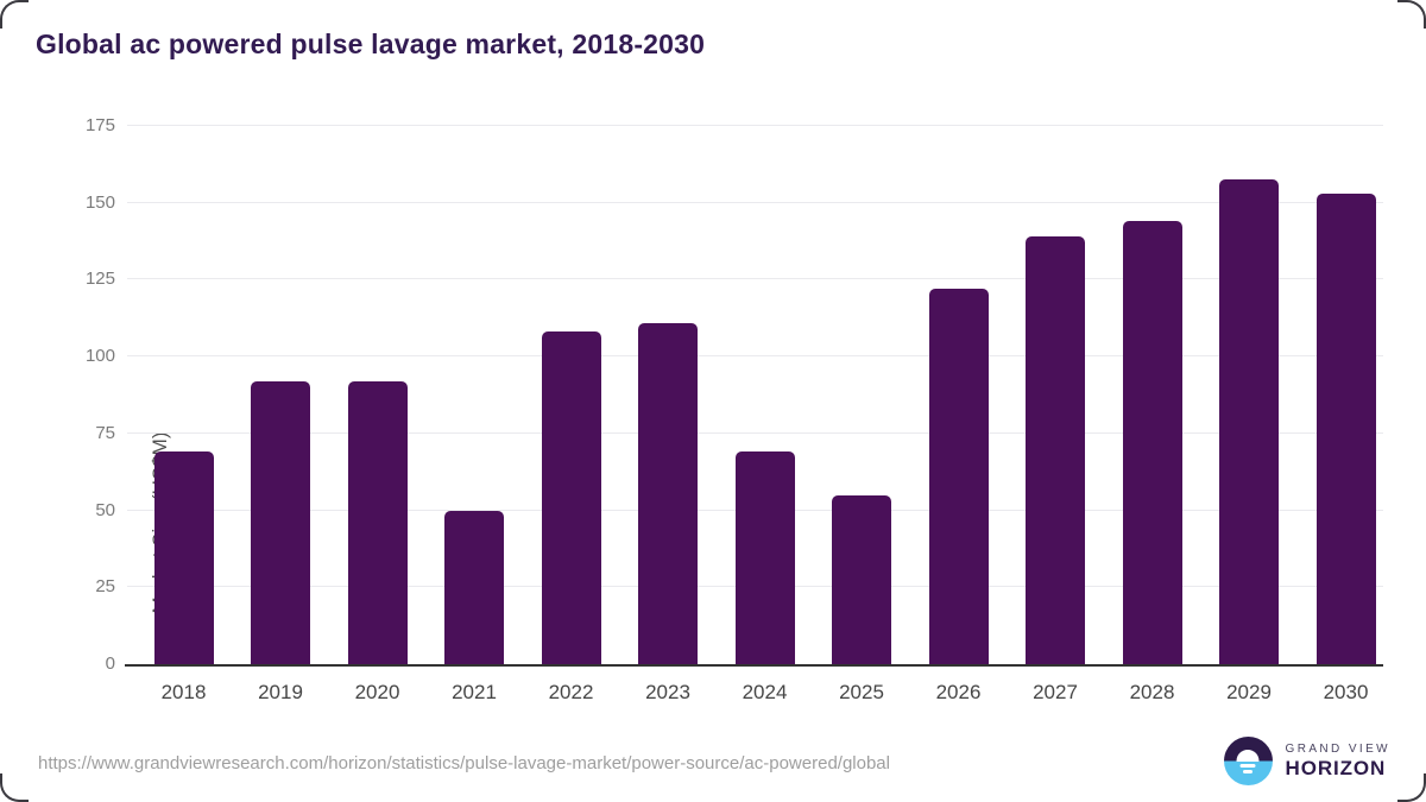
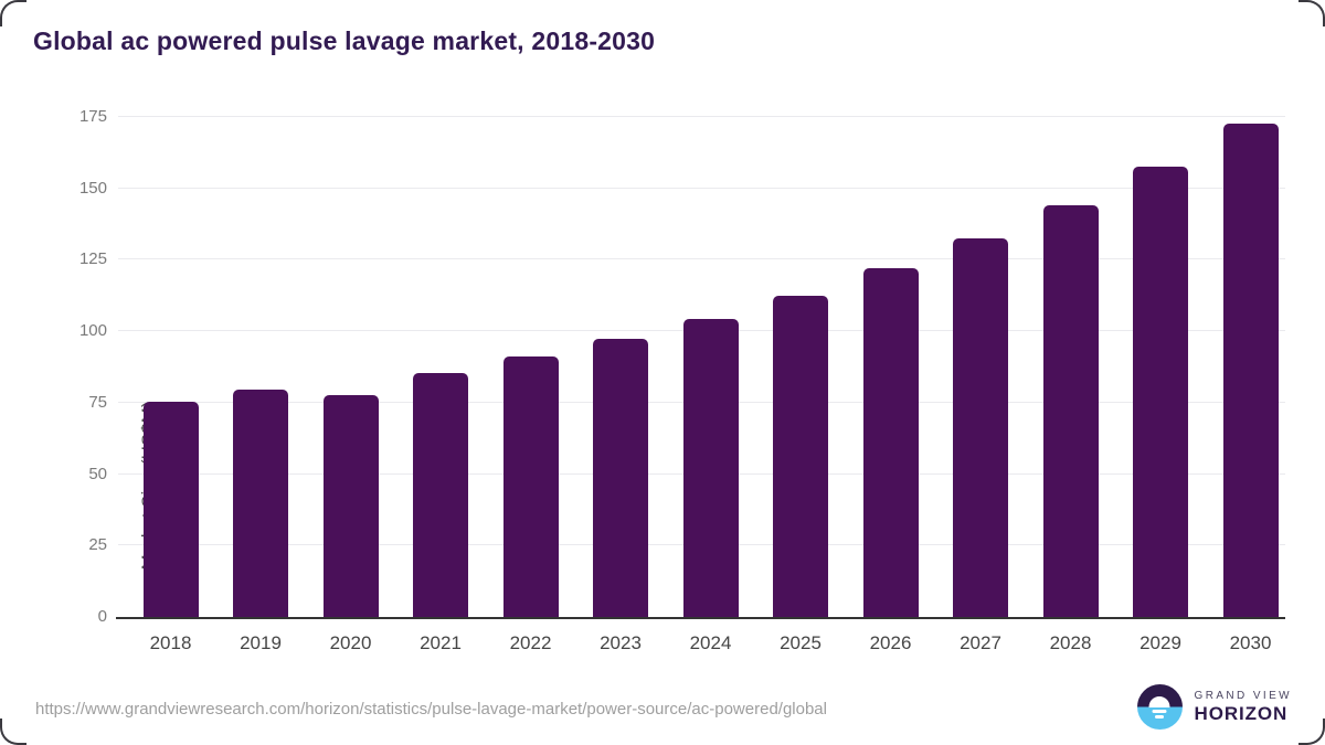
2018: 69 -> 75
2019: 92 -> 80
2020: 92 -> 78
2021: 50 -> 85
2022: 108 -> 91
2023: 111 -> 97
2024: 69 -> 104
2025: 55 -> 112
2027: 139 -> 132
2030: 153 -> 173
